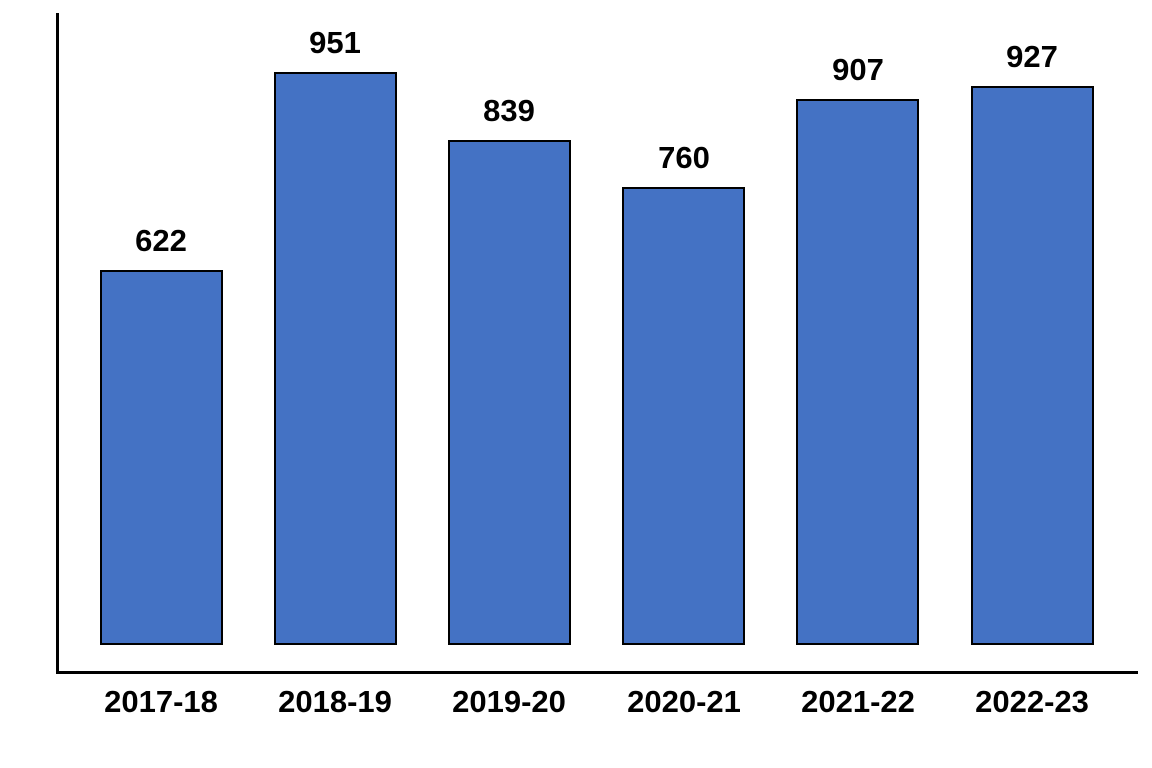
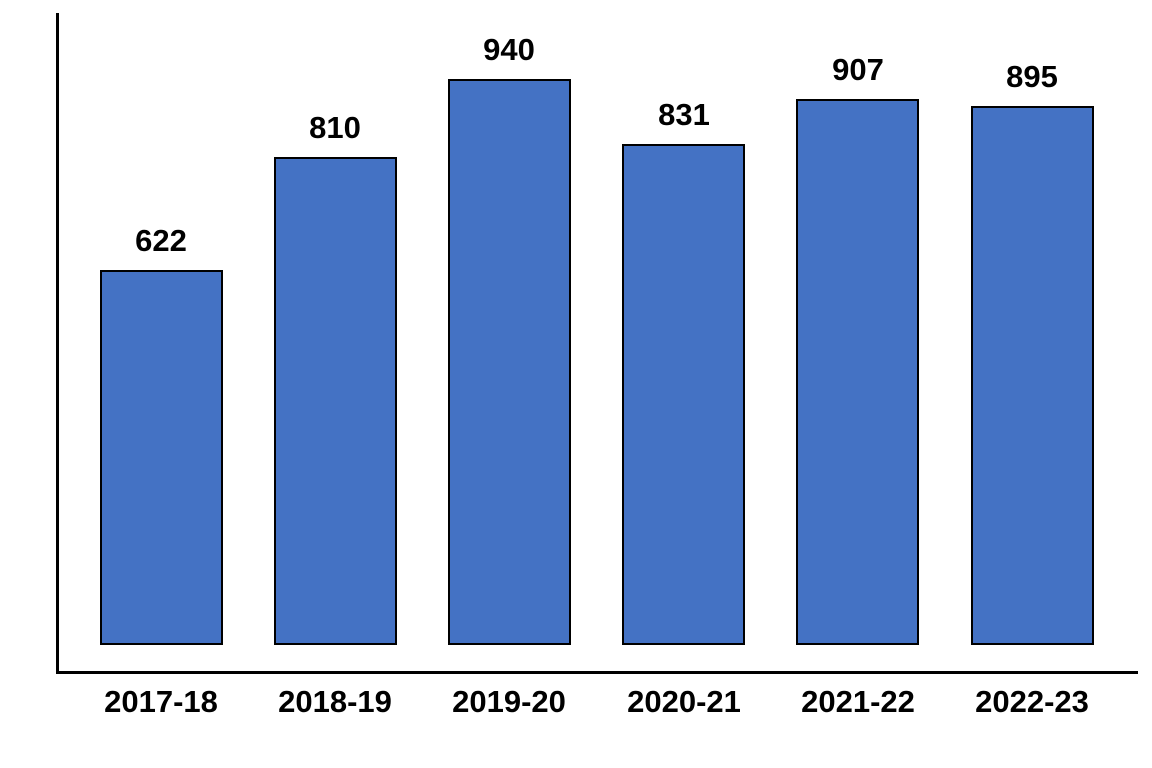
2018-19: 951 -> 810
2019-20: 839 -> 940
2020-21: 760 -> 831
2022-23: 927 -> 895
